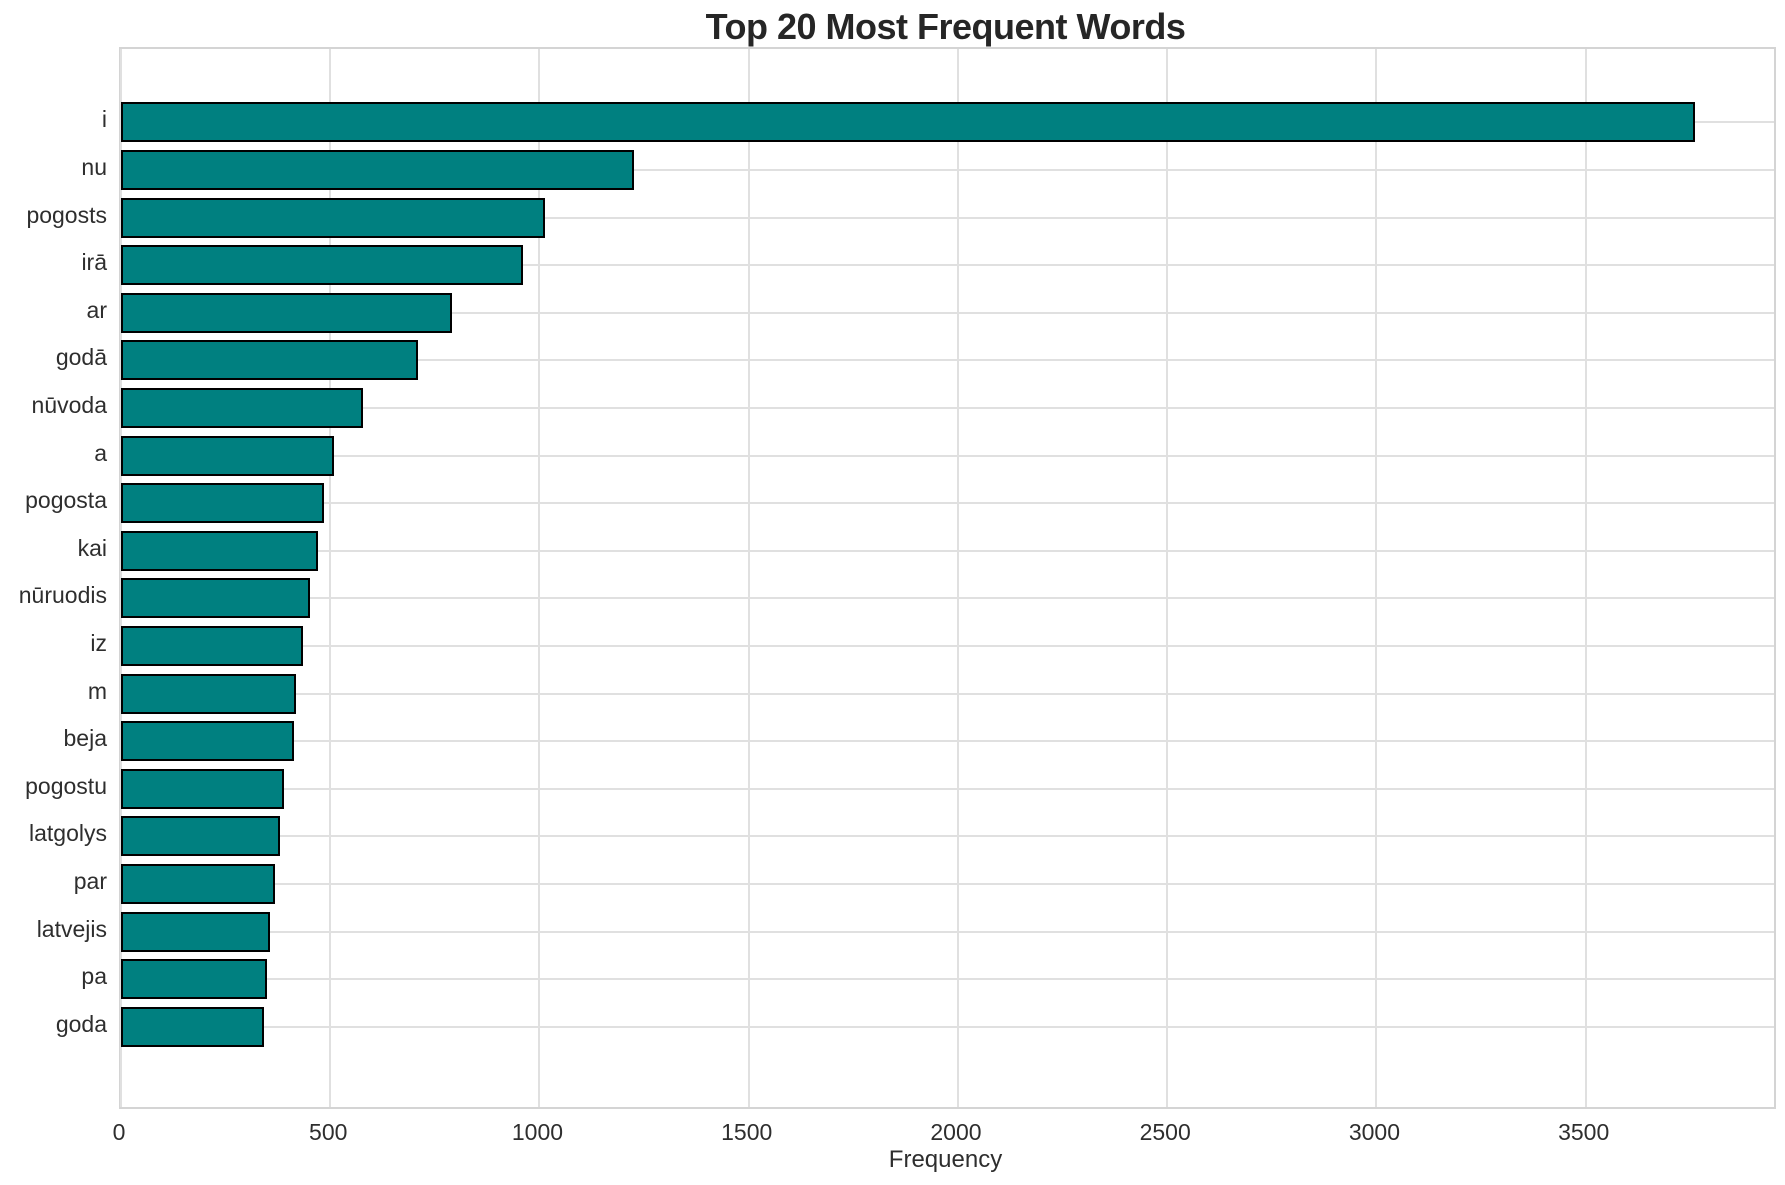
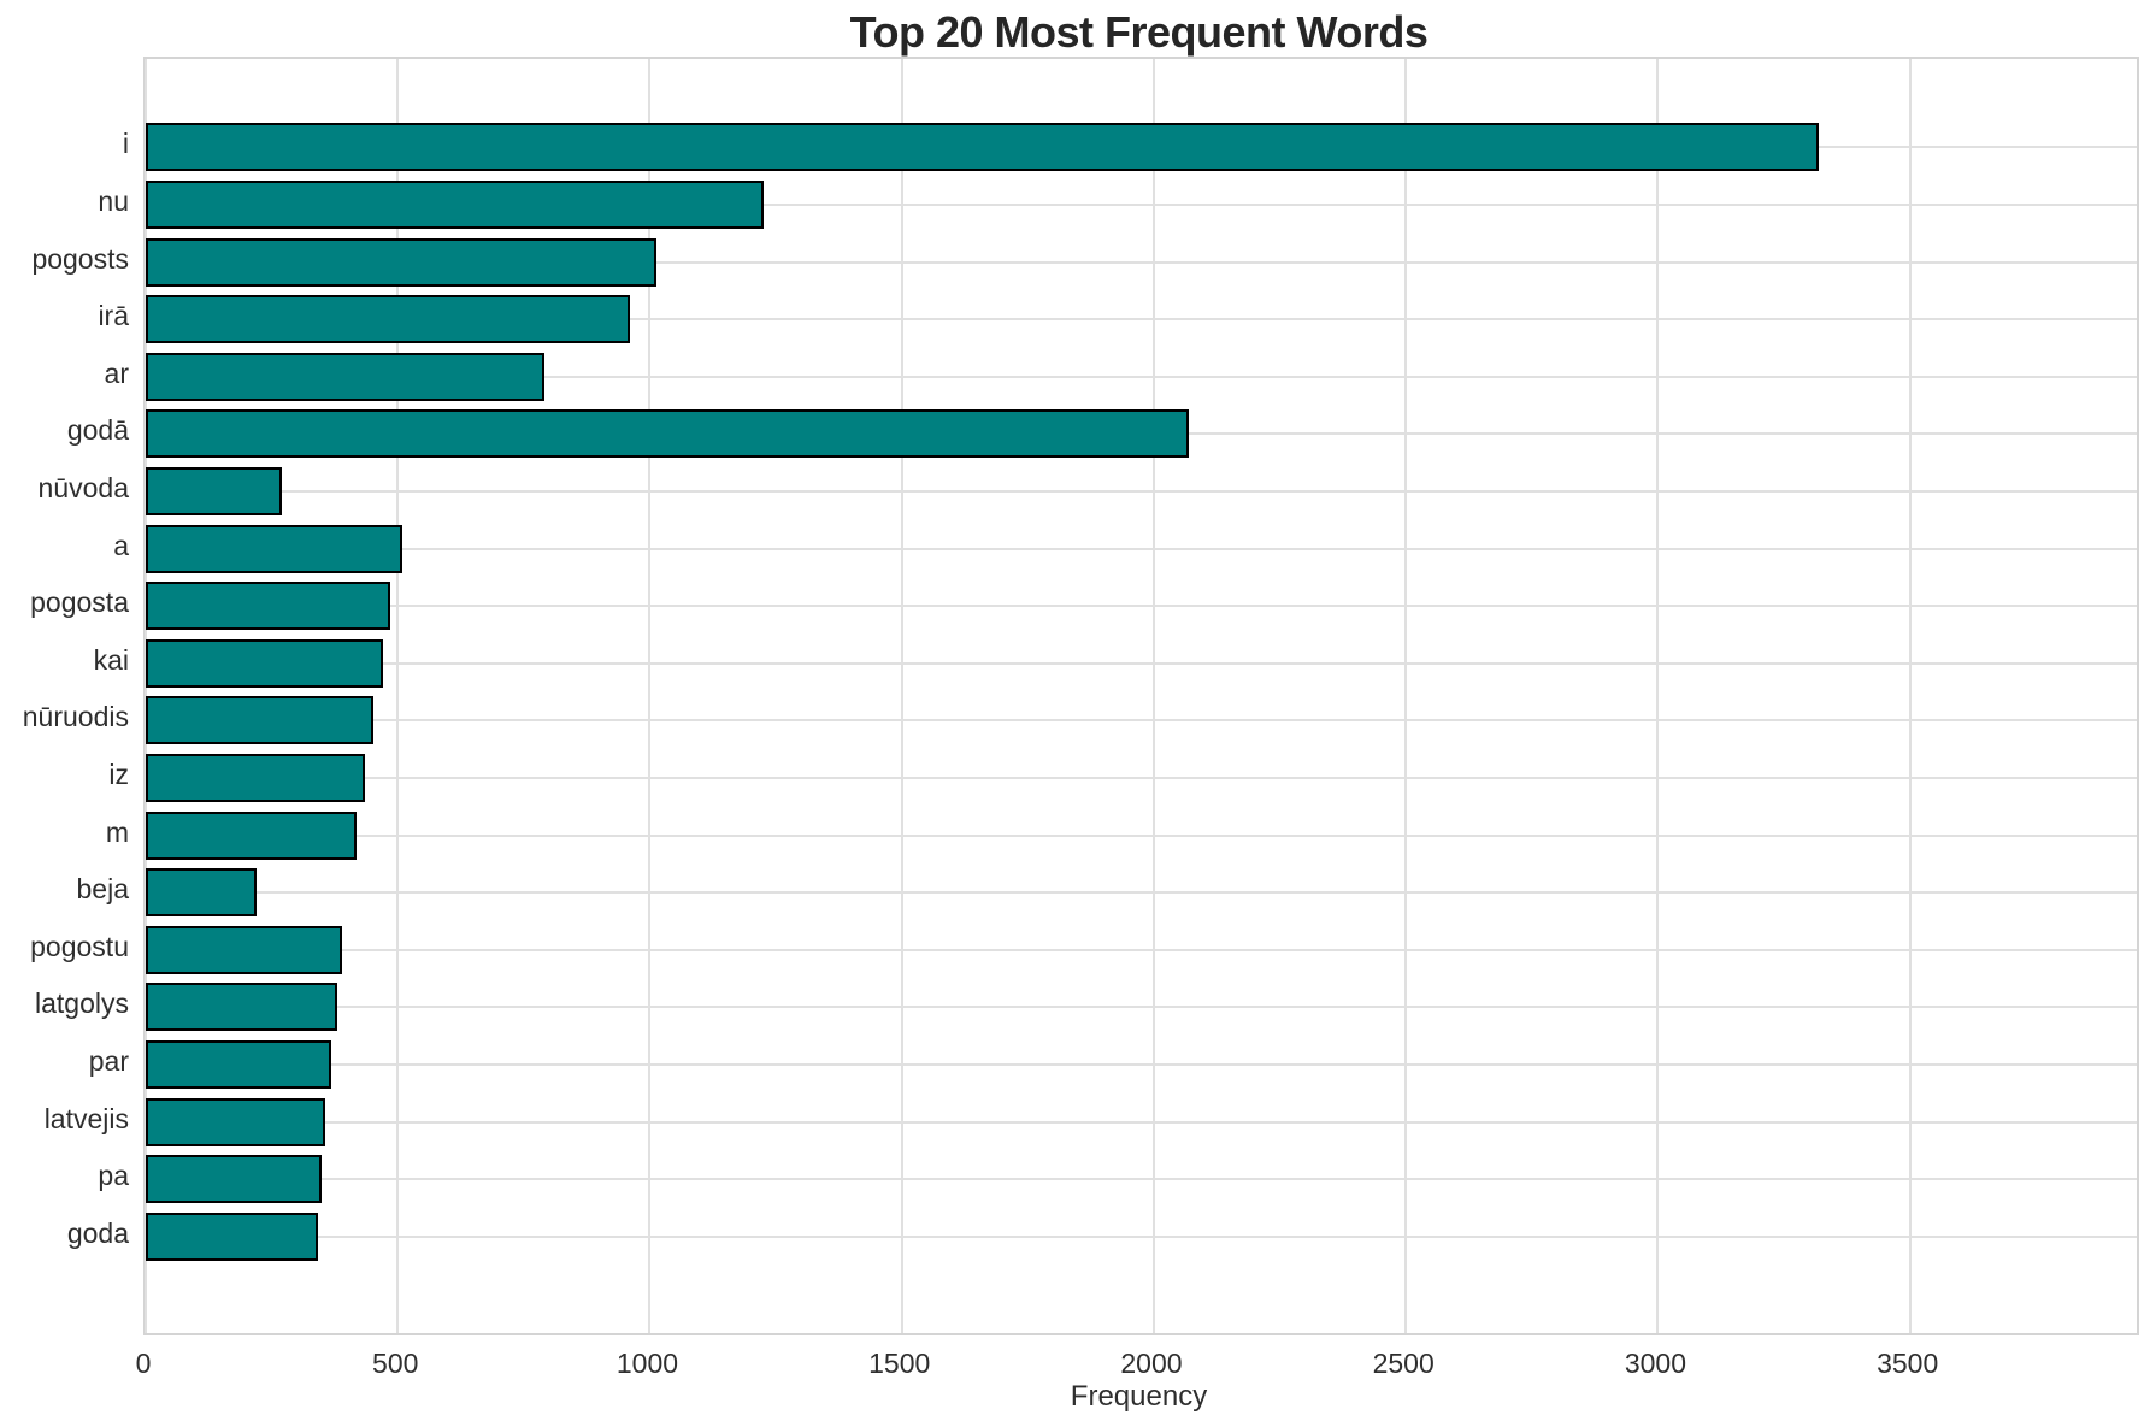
i: 3760 -> 3320
godā: 710 -> 2070
nūvoda: 580 -> 270
beja: 410 -> 220
